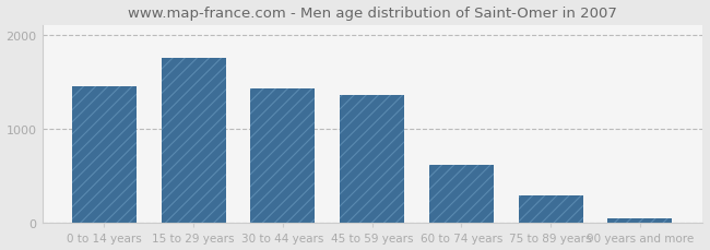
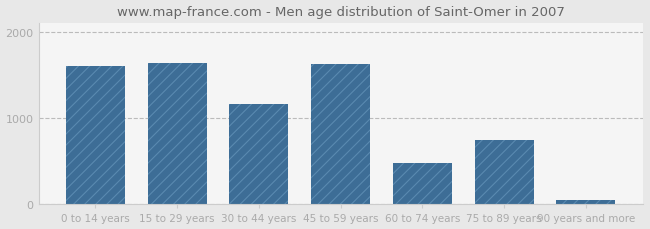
0 to 14 years: 1450 -> 1600
15 to 29 years: 1750 -> 1640
30 to 44 years: 1430 -> 1160
45 to 59 years: 1360 -> 1620
60 to 74 years: 620 -> 480
75 to 89 years: 300 -> 740
